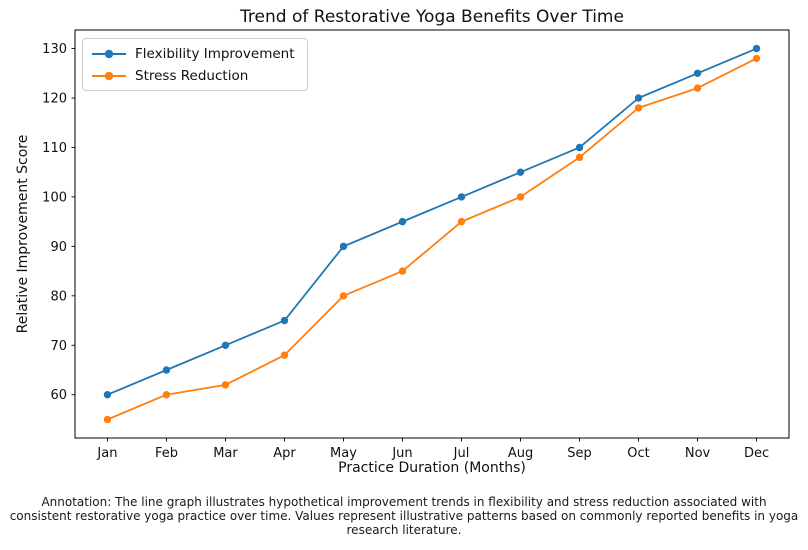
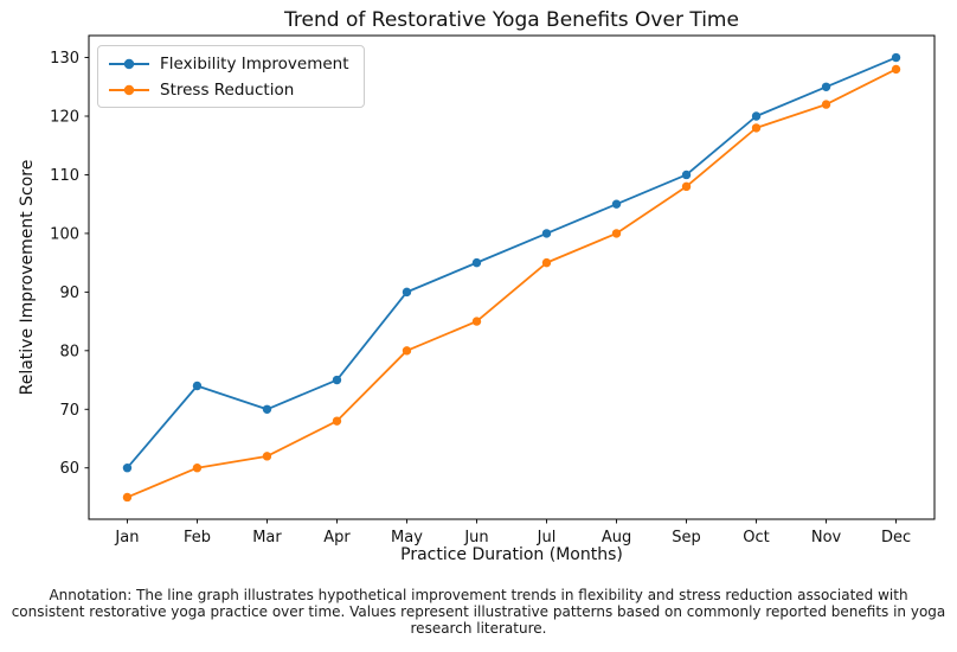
Flexibility Improvement/Feb: 65 -> 74
